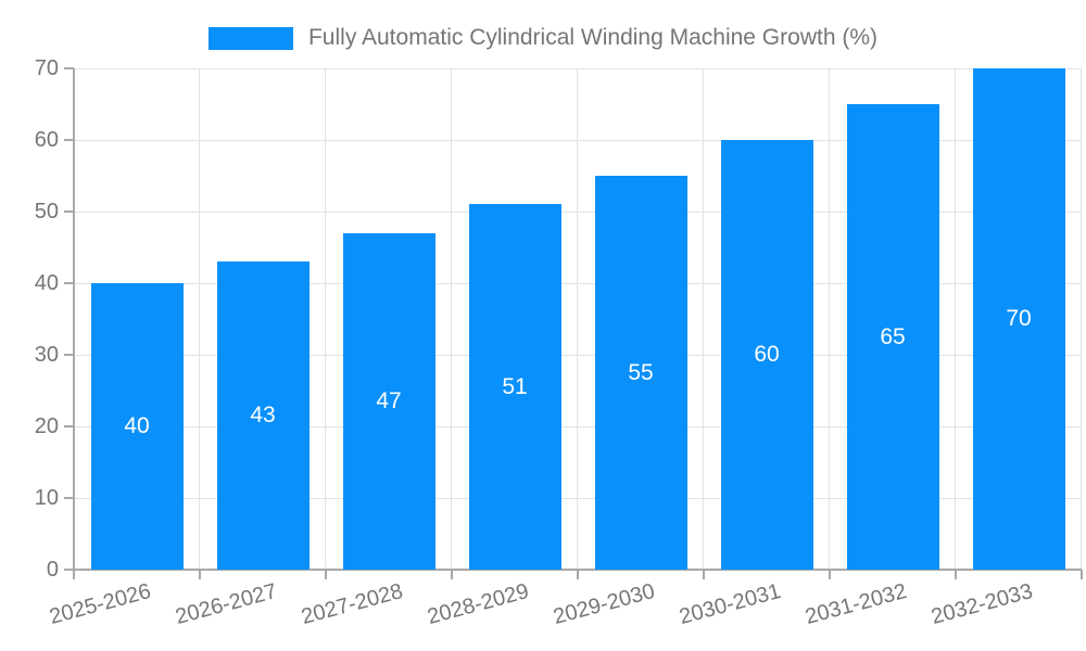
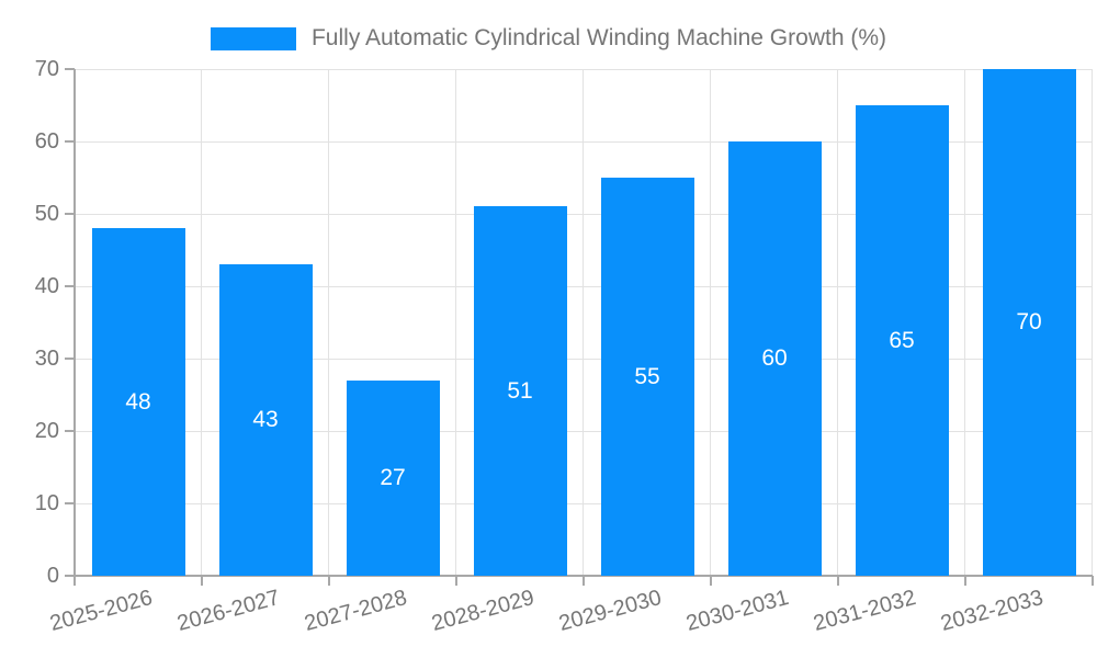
2025-2026: 40 -> 48
2027-2028: 47 -> 27
